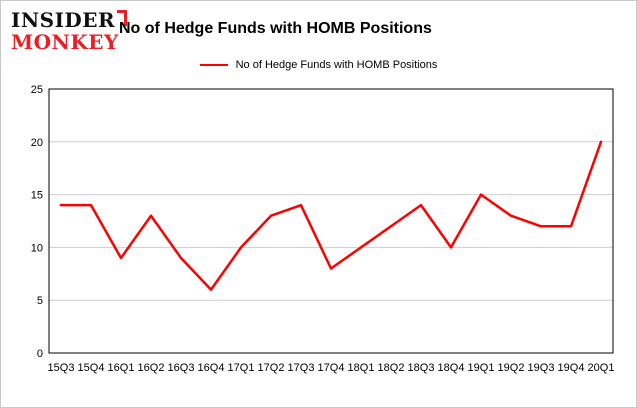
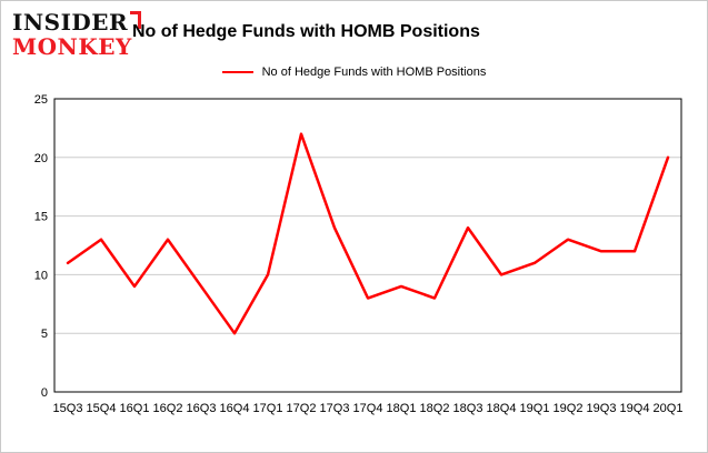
15Q3: 14 -> 11
15Q4: 14 -> 13
16Q4: 6 -> 5
17Q2: 13 -> 22
18Q1: 10 -> 9
18Q2: 12 -> 8
19Q1: 15 -> 11
